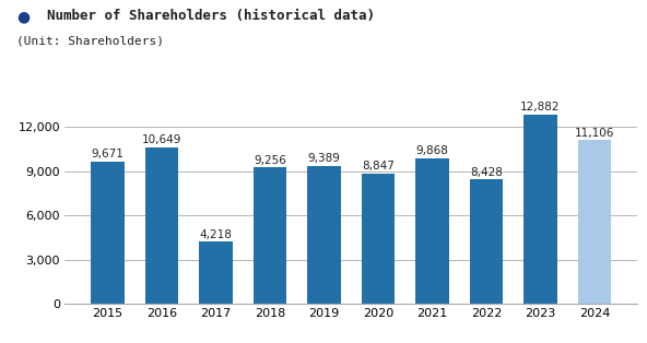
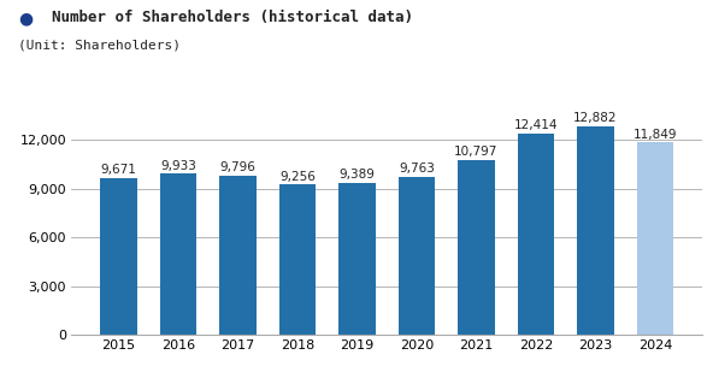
2016: 10,649 -> 9,933
2017: 4,218 -> 9,796
2020: 8,847 -> 9,763
2021: 9,868 -> 10,797
2022: 8,428 -> 12,414
2024: 11,106 -> 11,849
